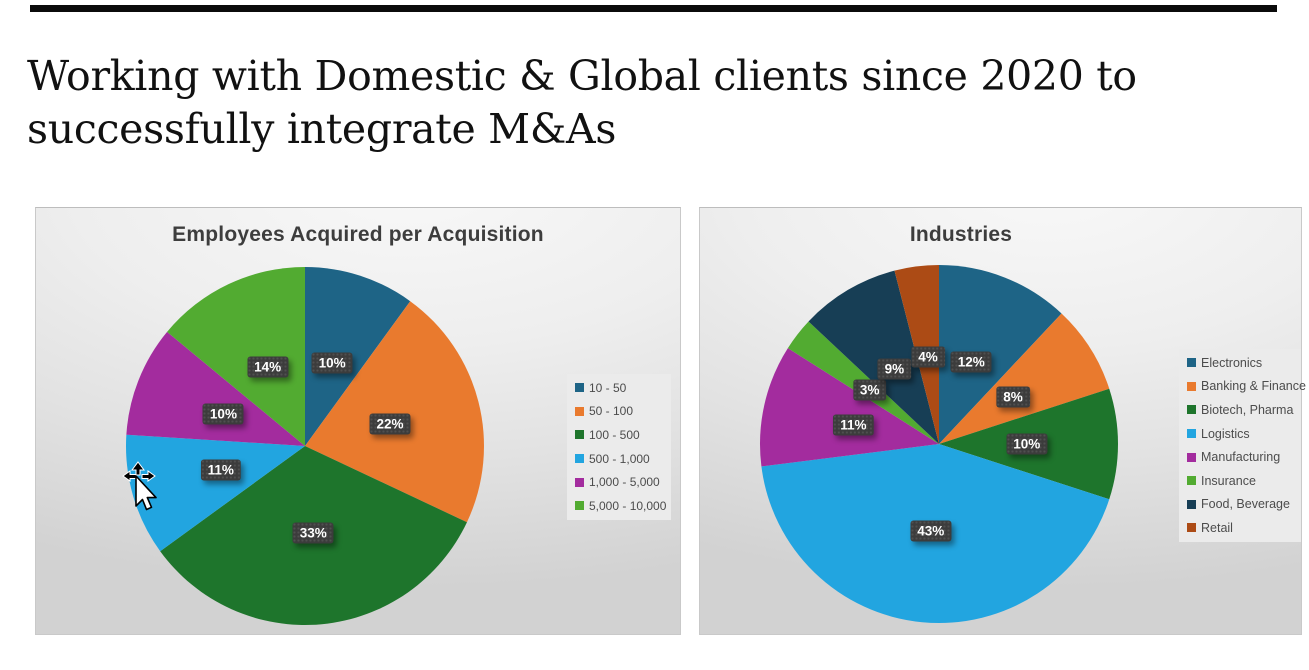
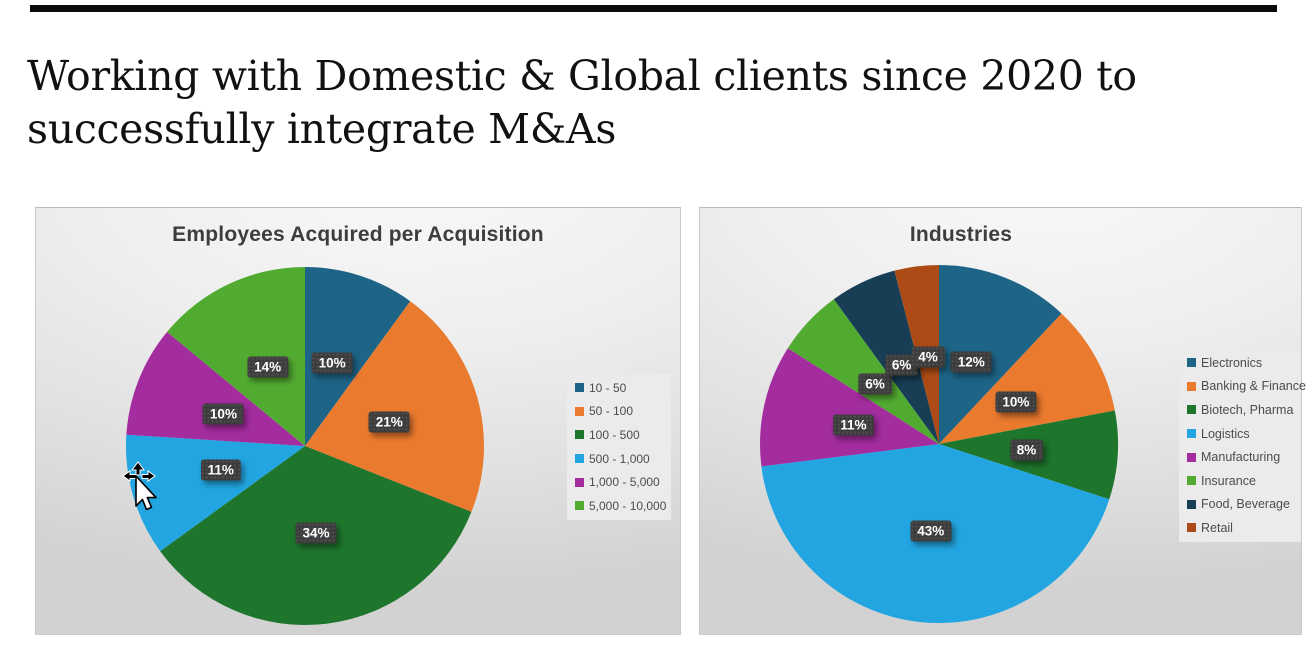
Employees Acquired per Acquisition/50 - 100: 22% -> 21%
Employees Acquired per Acquisition/100 - 500: 33% -> 34%
Industries/Banking & Finance: 8% -> 10%
Industries/Biotech, Pharma: 10% -> 8%
Industries/Insurance: 3% -> 6%
Industries/Food, Beverage: 9% -> 6%
